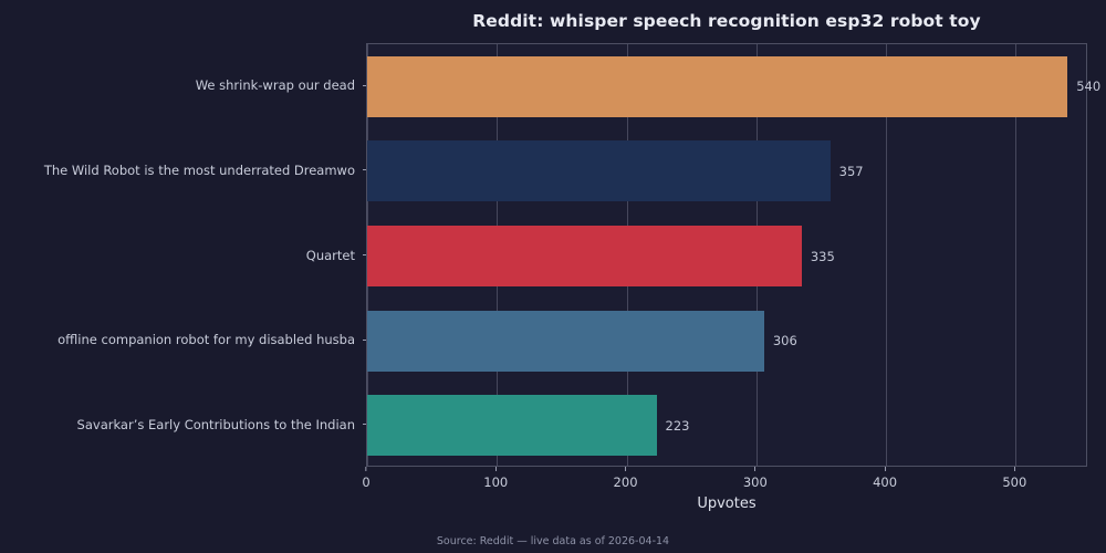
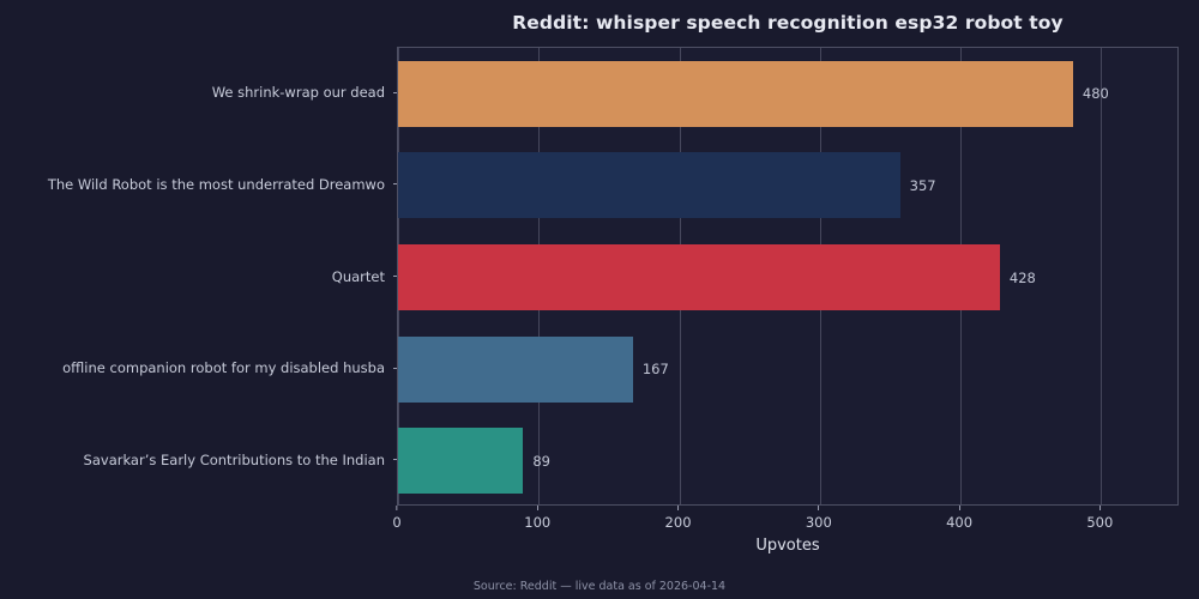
We shrink-wrap our dead: 540 -> 480
Quartet: 335 -> 428
offline companion robot for my disabled husba: 306 -> 167
Savarkar’s Early Contributions to the Indian: 223 -> 89
